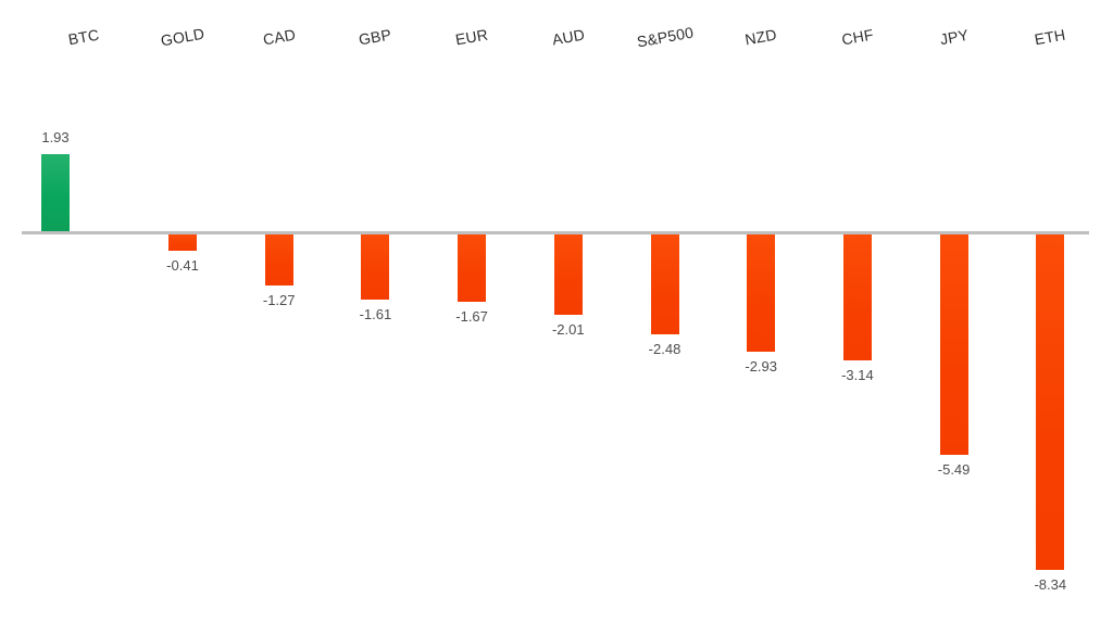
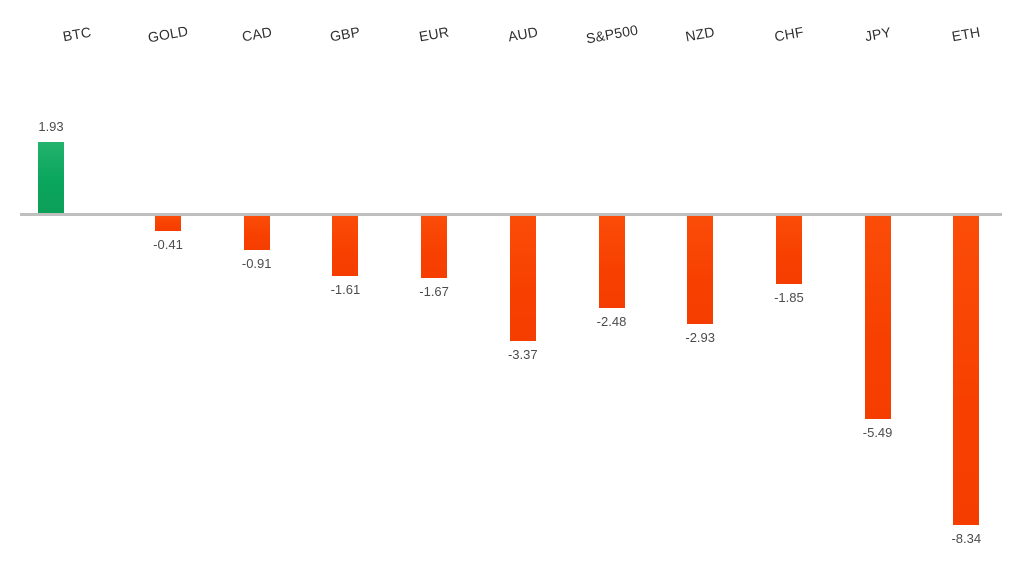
CAD: -1.27 -> -0.91
AUD: -2.01 -> -3.37
CHF: -3.14 -> -1.85
